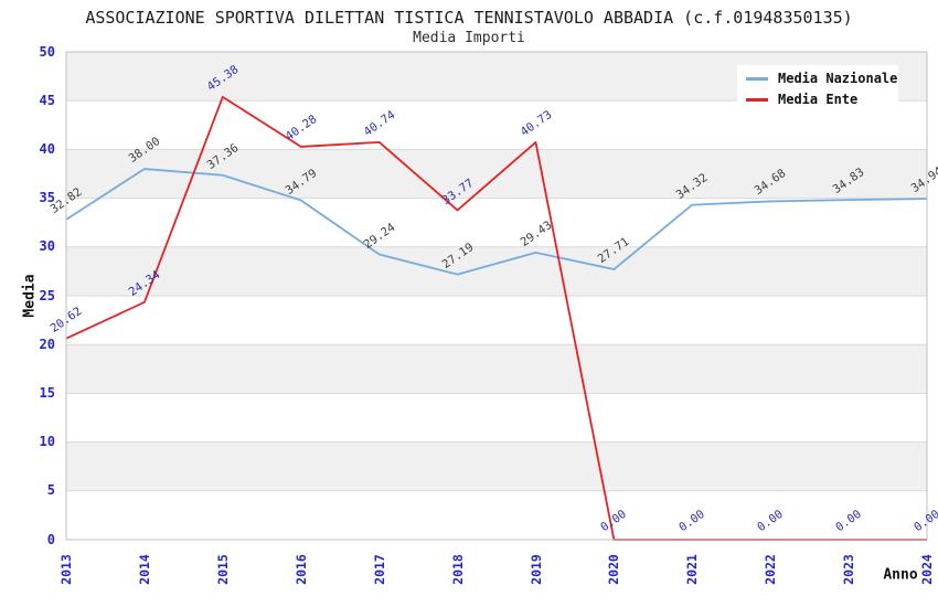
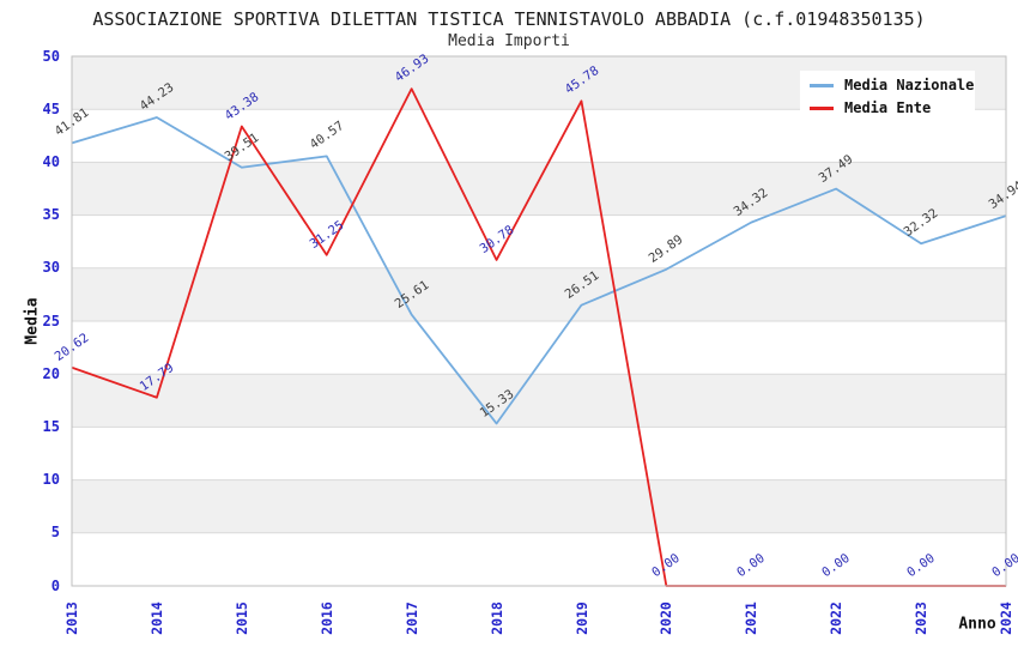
Media Nazionale/2013: 32.82 -> 41.81
Media Nazionale/2014: 38.00 -> 44.23
Media Ente/2014: 24.34 -> 17.79
Media Nazionale/2015: 37.36 -> 39.51
Media Ente/2015: 45.38 -> 43.38
Media Nazionale/2016: 34.79 -> 40.57
Media Ente/2016: 40.28 -> 31.25
Media Nazionale/2017: 29.24 -> 25.61
Media Ente/2017: 40.74 -> 46.93
Media Nazionale/2018: 27.19 -> 15.33
Media Ente/2018: 33.77 -> 30.78
Media Nazionale/2019: 29.43 -> 26.51
Media Ente/2019: 40.73 -> 45.78
Media Nazionale/2020: 27.71 -> 29.89
Media Nazionale/2022: 34.68 -> 37.49
Media Nazionale/2023: 34.83 -> 32.32
